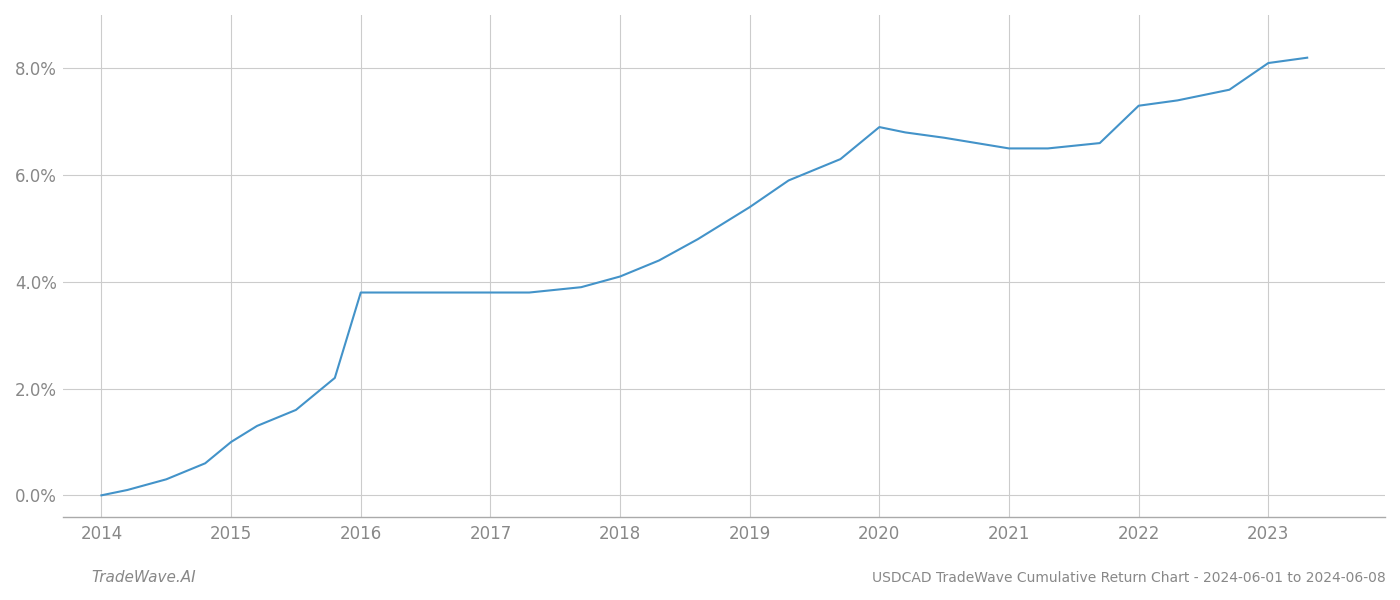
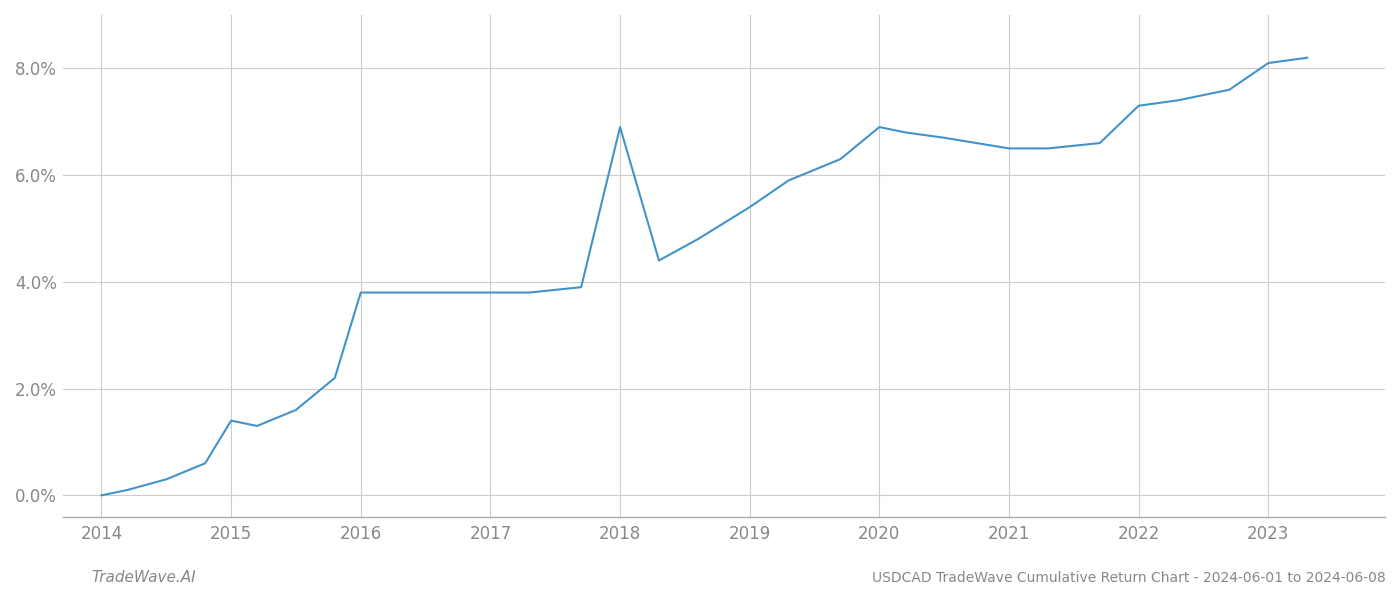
2015: 1.0% -> 1.4%
2018: 4.1% -> 6.9%
